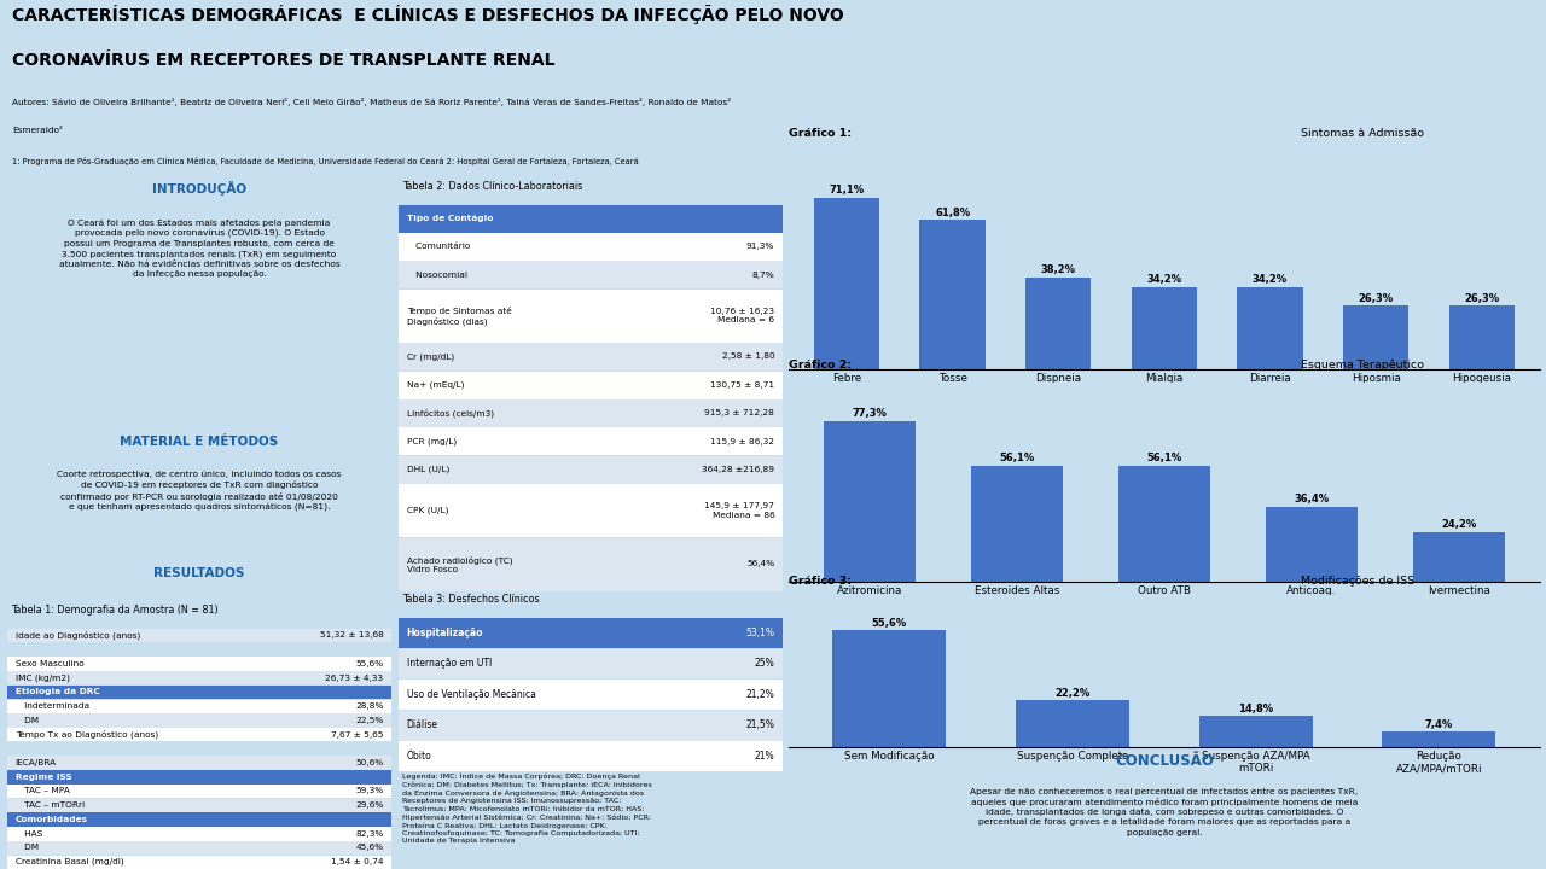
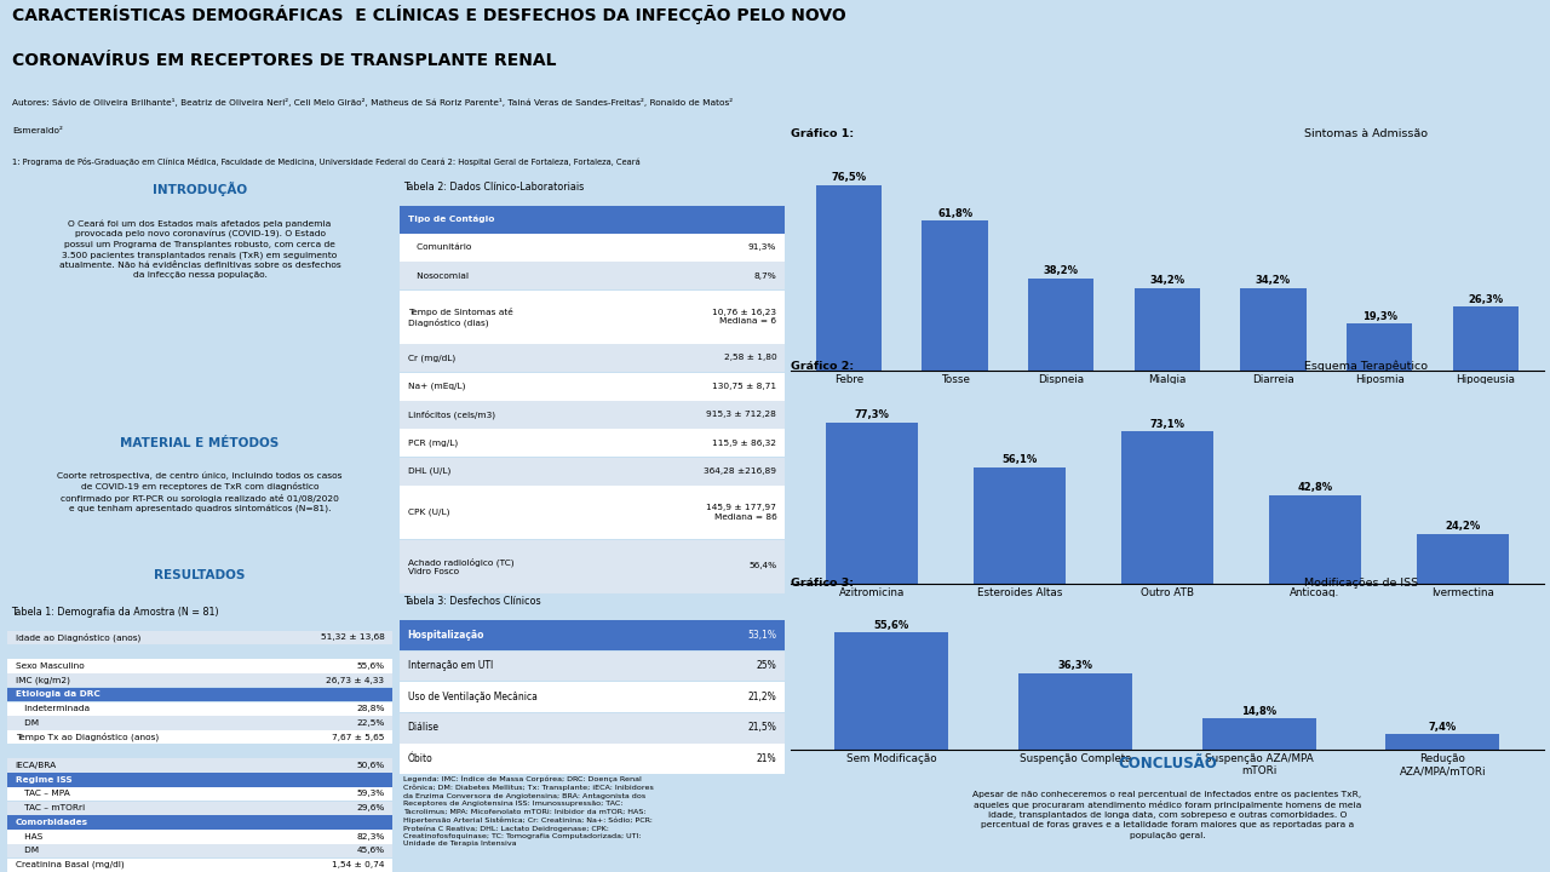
Febre: 71,1% -> 76,5%
Hiposmia: 26,3% -> 19,3%
Outro ATB: 56,1% -> 73,1%
Anticoag. Profilática: 36,4% -> 42,8%
Suspenção Completa: 22,2% -> 36,3%
